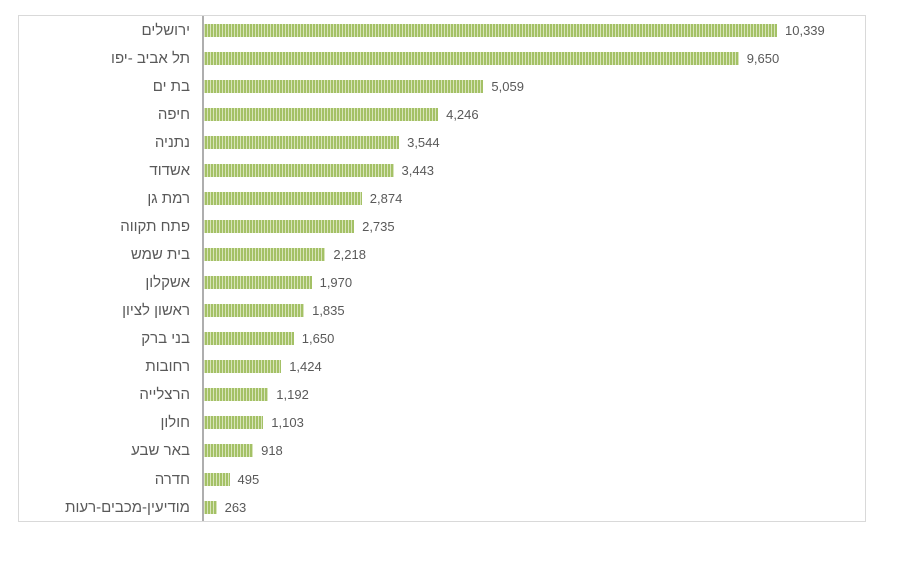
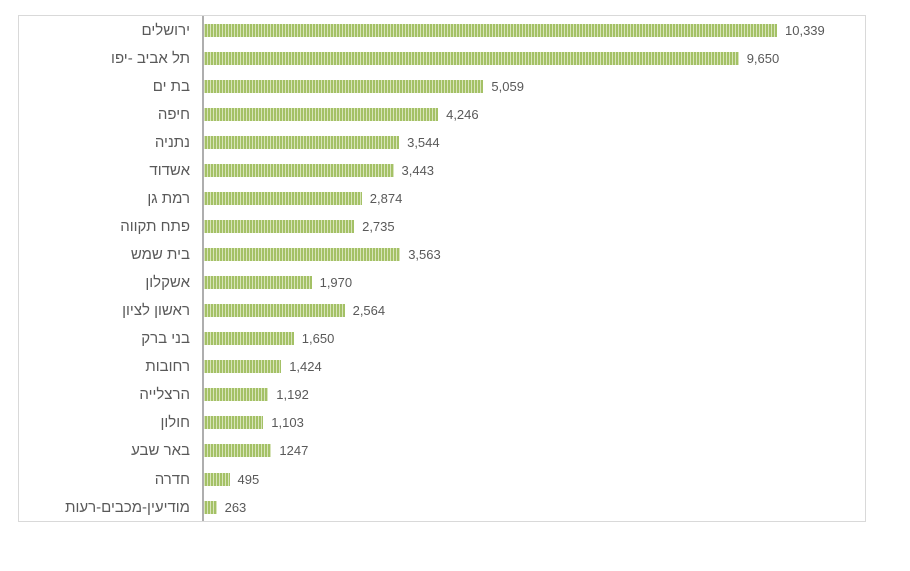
בית שמש: 2,218 -> 3,563
ראשון לציון: 1,835 -> 2,564
באר שבע: 918 -> 1247
